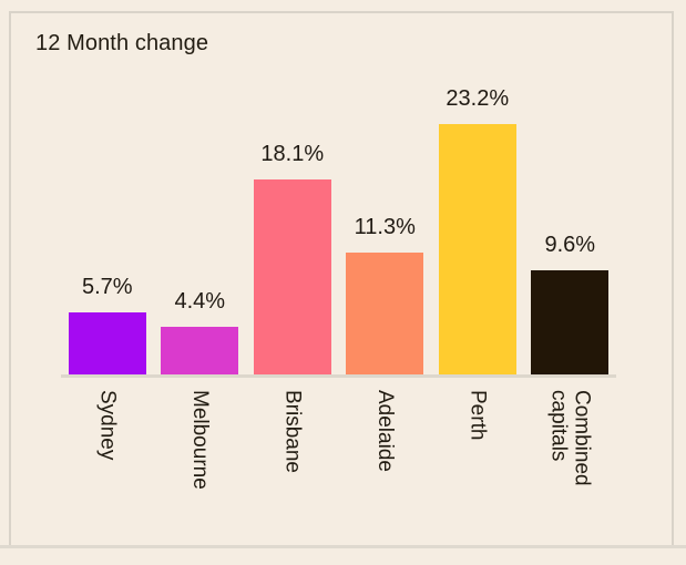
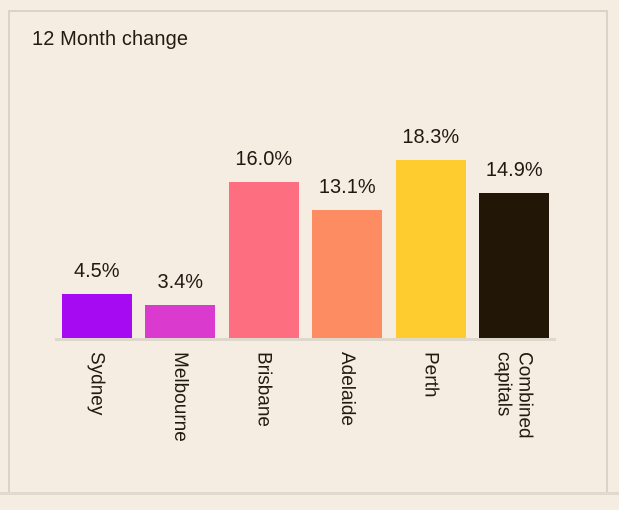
Sydney: 5.7% -> 4.5%
Melbourne: 4.4% -> 3.4%
Brisbane: 18.1% -> 16.0%
Adelaide: 11.3% -> 13.1%
Perth: 23.2% -> 18.3%
Combined capitals: 9.6% -> 14.9%
